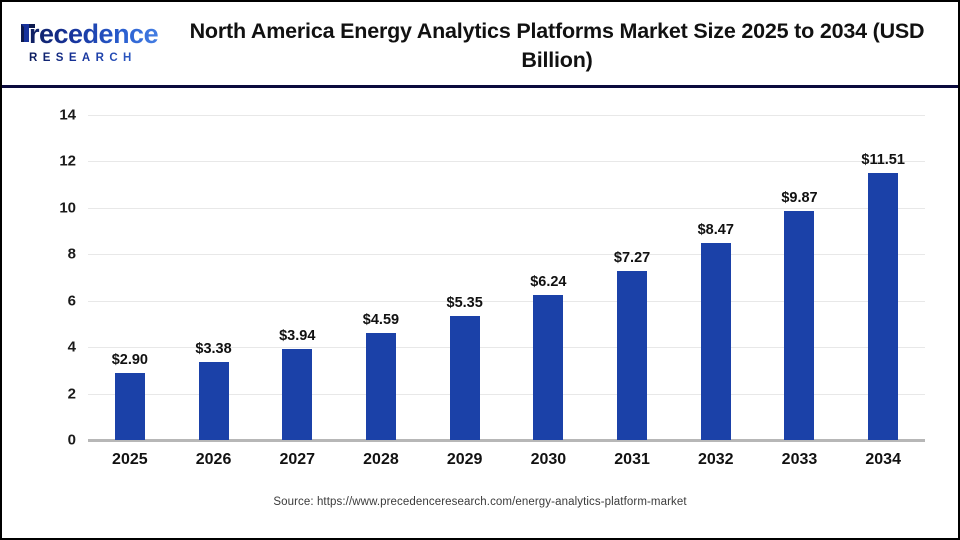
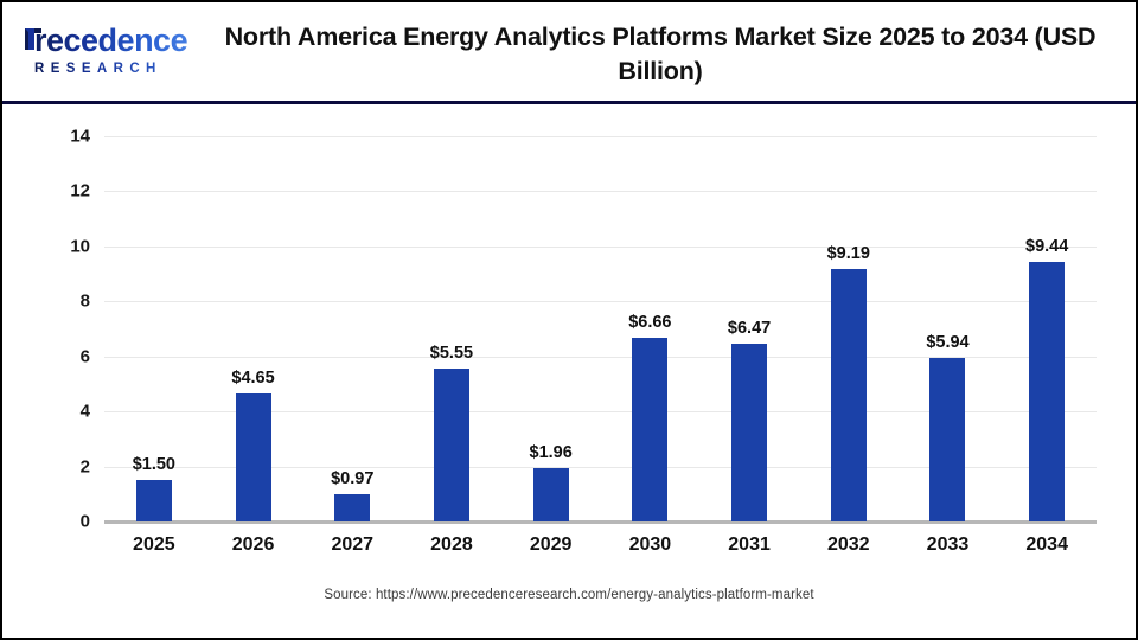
2025: $2.90 -> $1.50
2026: $3.38 -> $4.65
2027: $3.94 -> $0.97
2028: $4.59 -> $5.55
2029: $5.35 -> $1.96
2030: $6.24 -> $6.66
2031: $7.27 -> $6.47
2032: $8.47 -> $9.19
2033: $9.87 -> $5.94
2034: $11.51 -> $9.44
